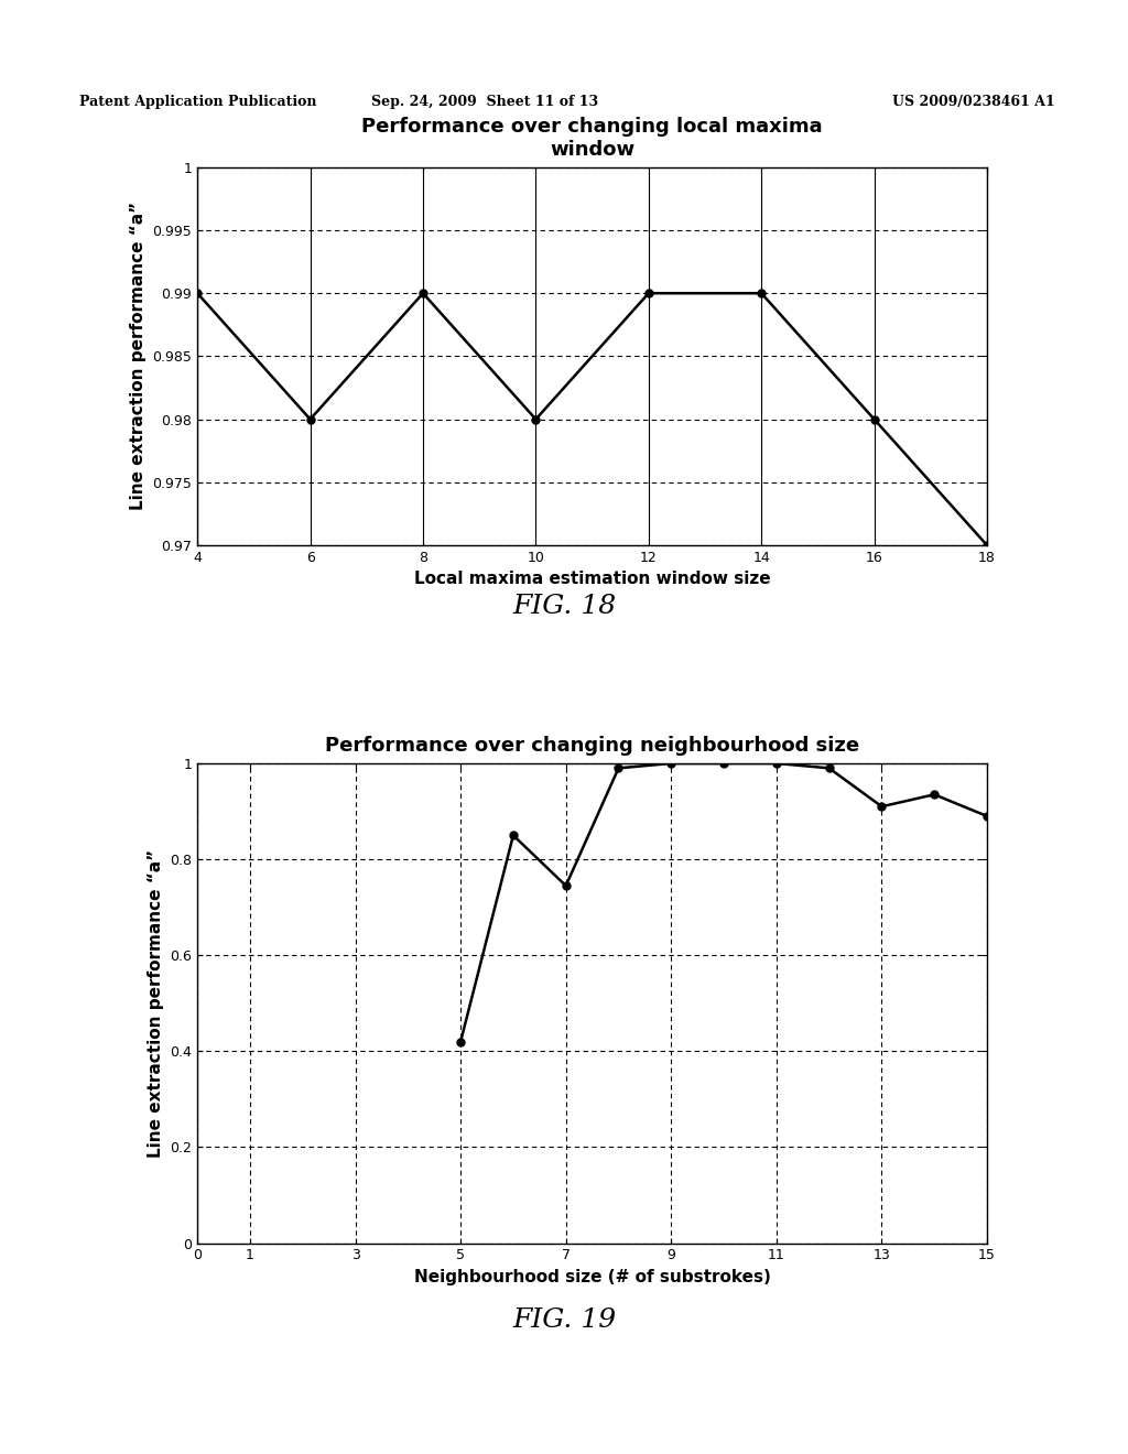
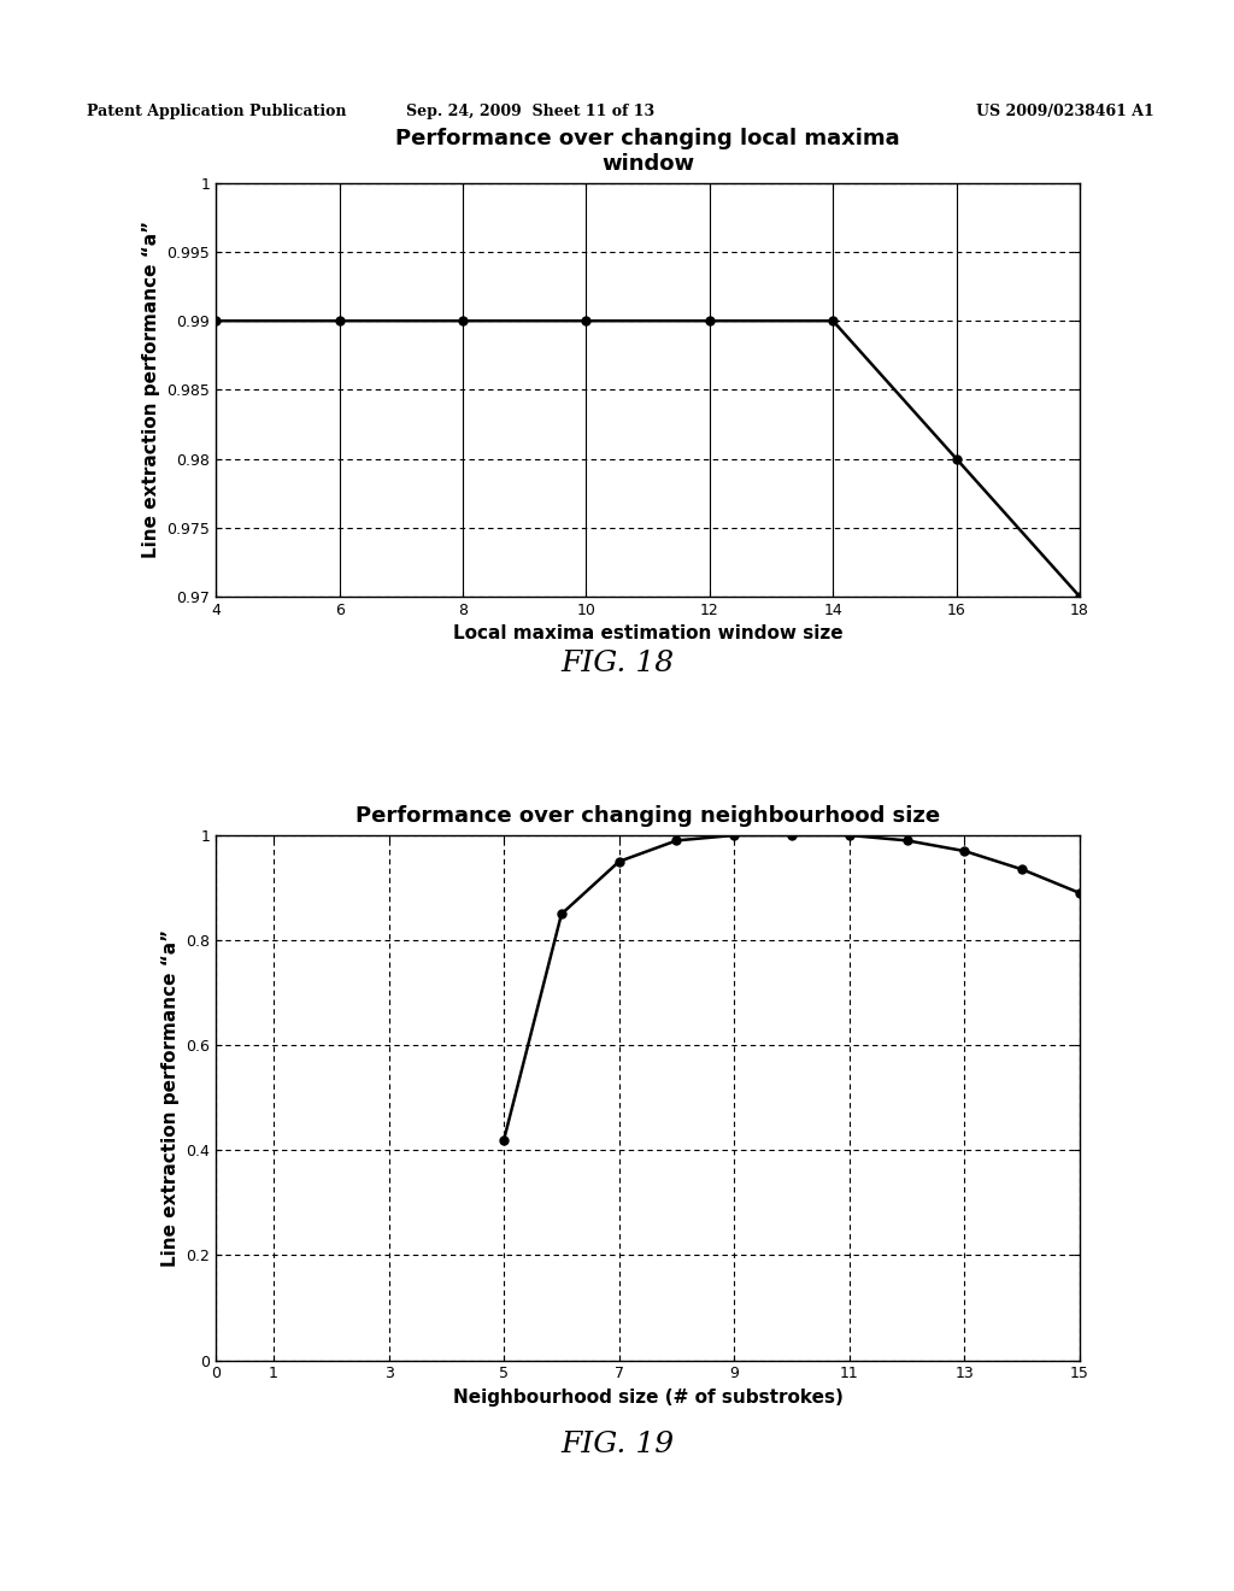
Performance over changing local maxima window/6: 0.98 -> 0.99
Performance over changing local maxima window/10: 0.98 -> 0.99
Performance over changing neighbourhood size/7: 0.745 -> 0.950
Performance over changing neighbourhood size/13: 0.910 -> 0.970
